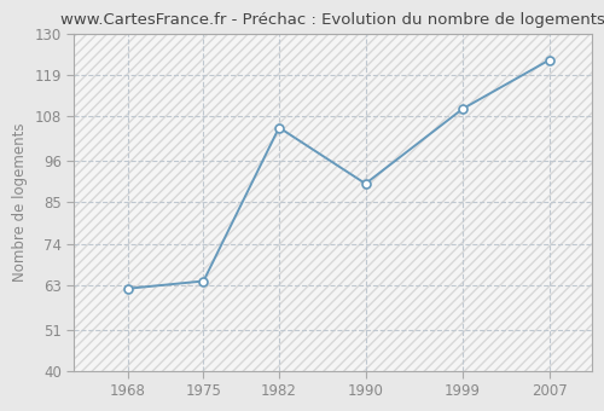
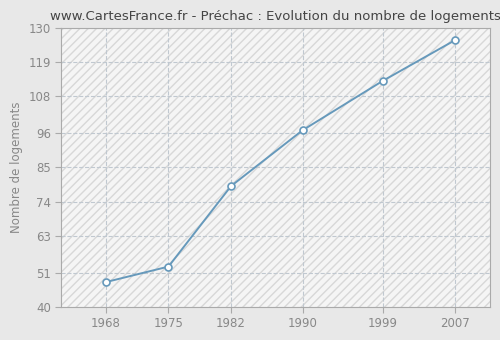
1968: 62 -> 48
1975: 64 -> 53
1982: 105 -> 79
1990: 90 -> 97
1999: 110 -> 113
2007: 123 -> 126
